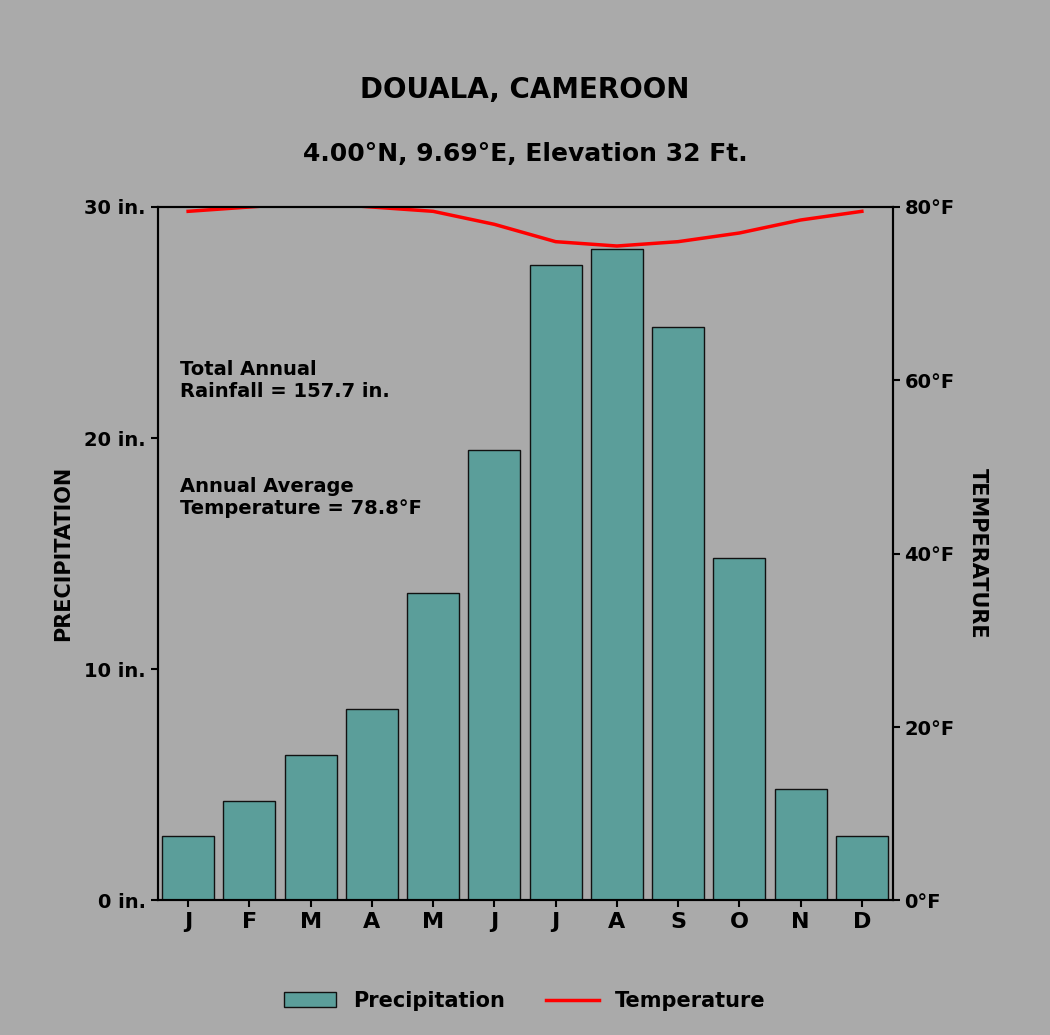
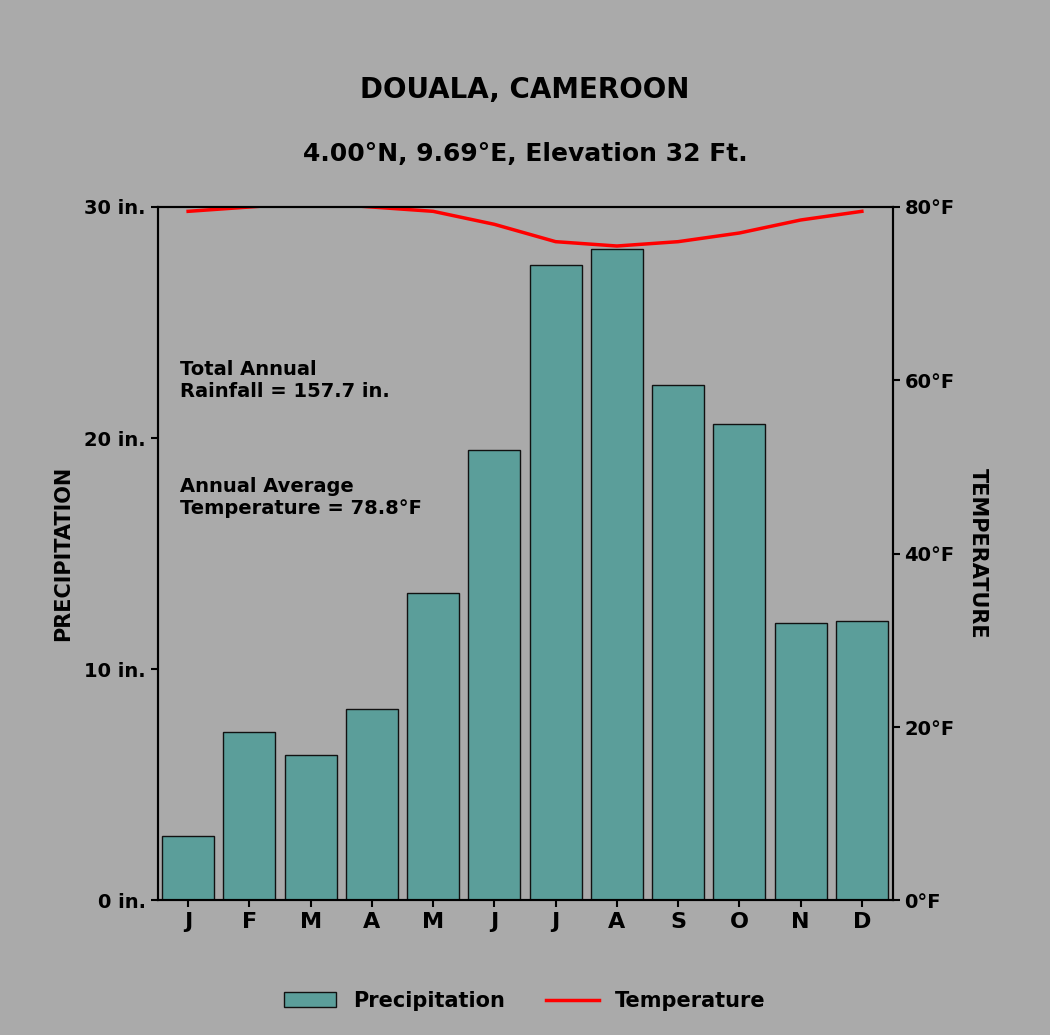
Precipitation/F: 4.3 in. -> 7.3 in.
Precipitation/S: 24.8 in. -> 22.3 in.
Precipitation/O: 14.8 in. -> 20.6 in.
Precipitation/N: 4.8 in. -> 12.0 in.
Precipitation/D: 2.8 in. -> 12.1 in.
